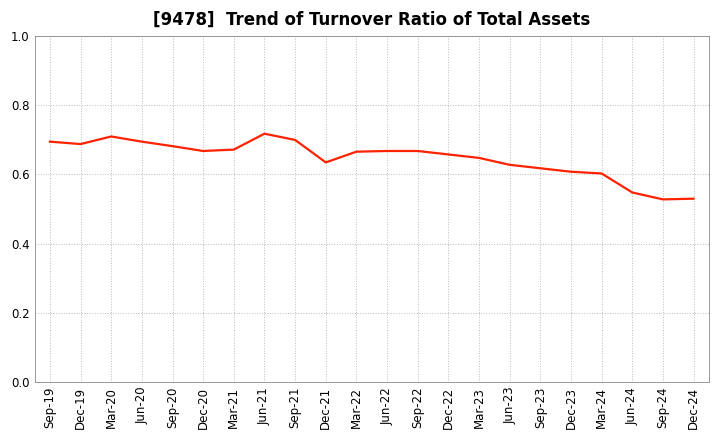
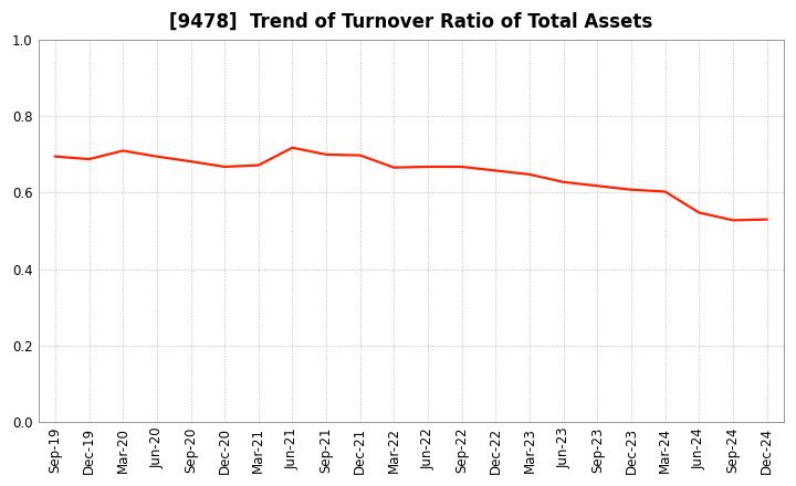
Dec-21: 0.635 -> 0.698
